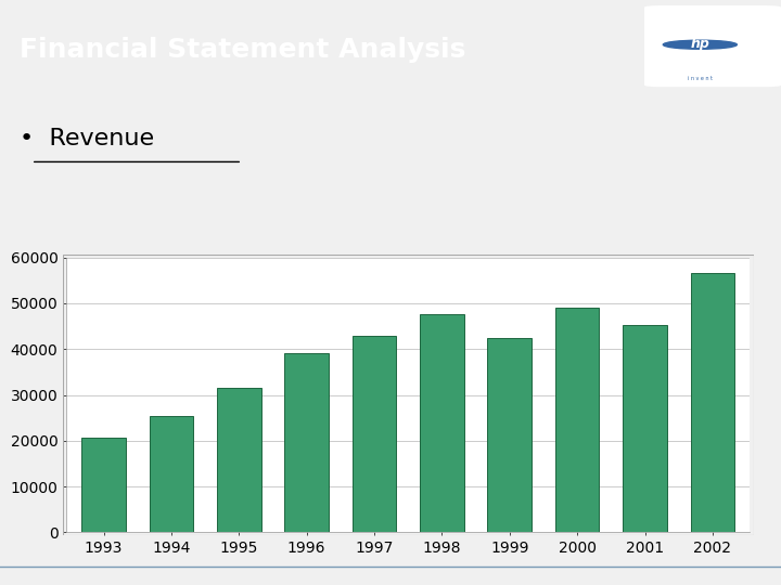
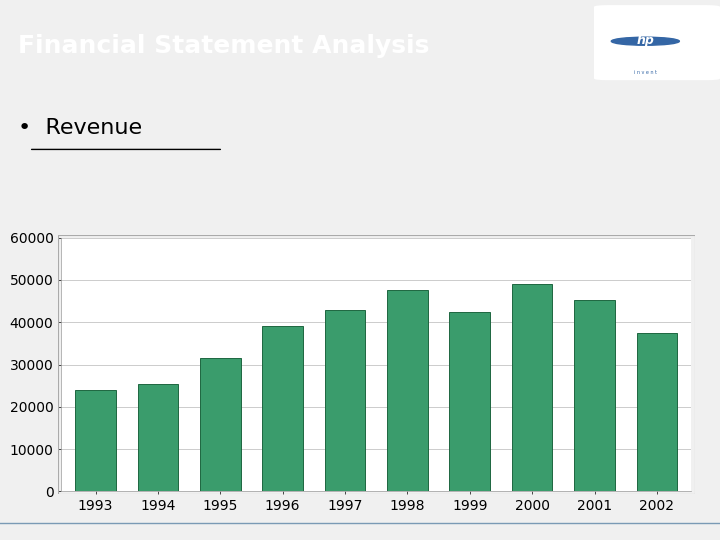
1993: 20700 -> 24000
2002: 56500 -> 37500
